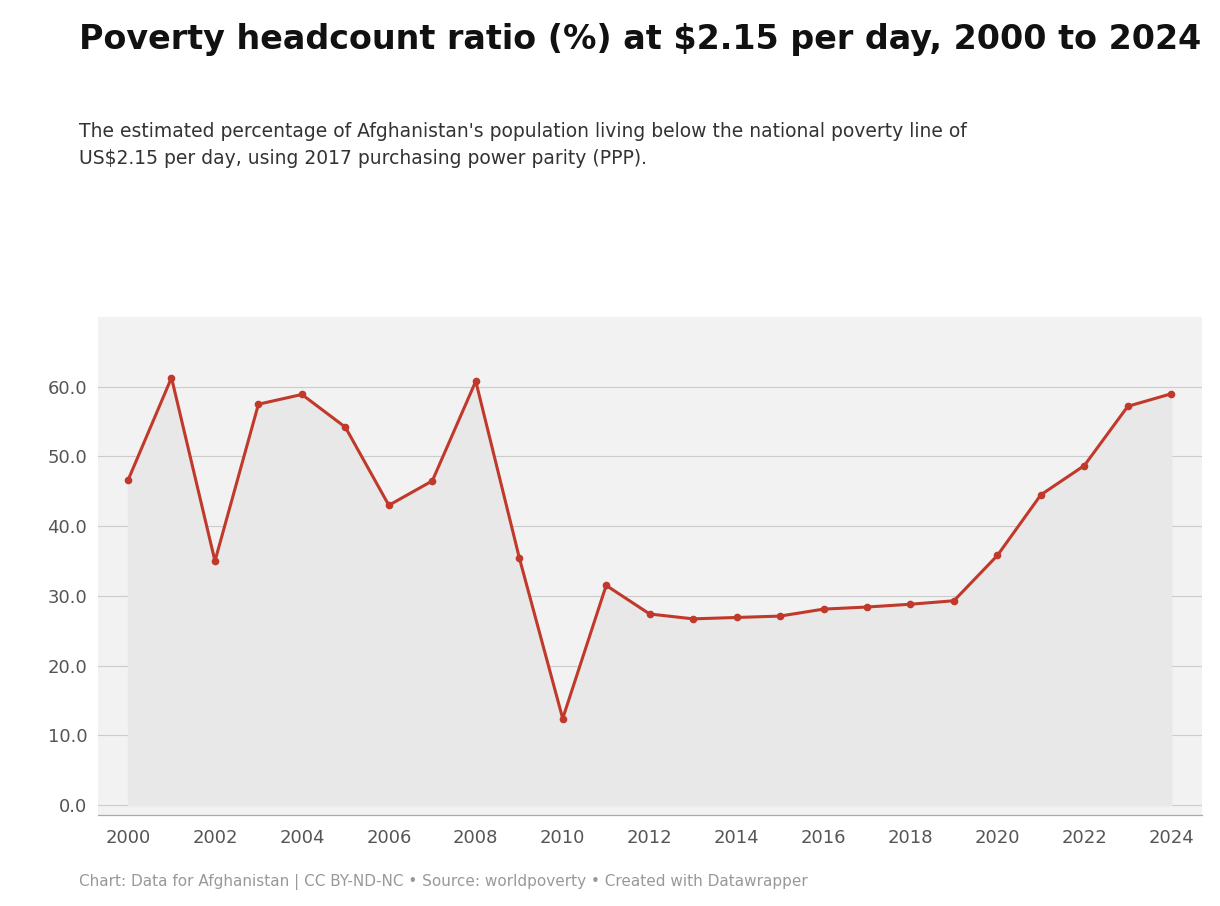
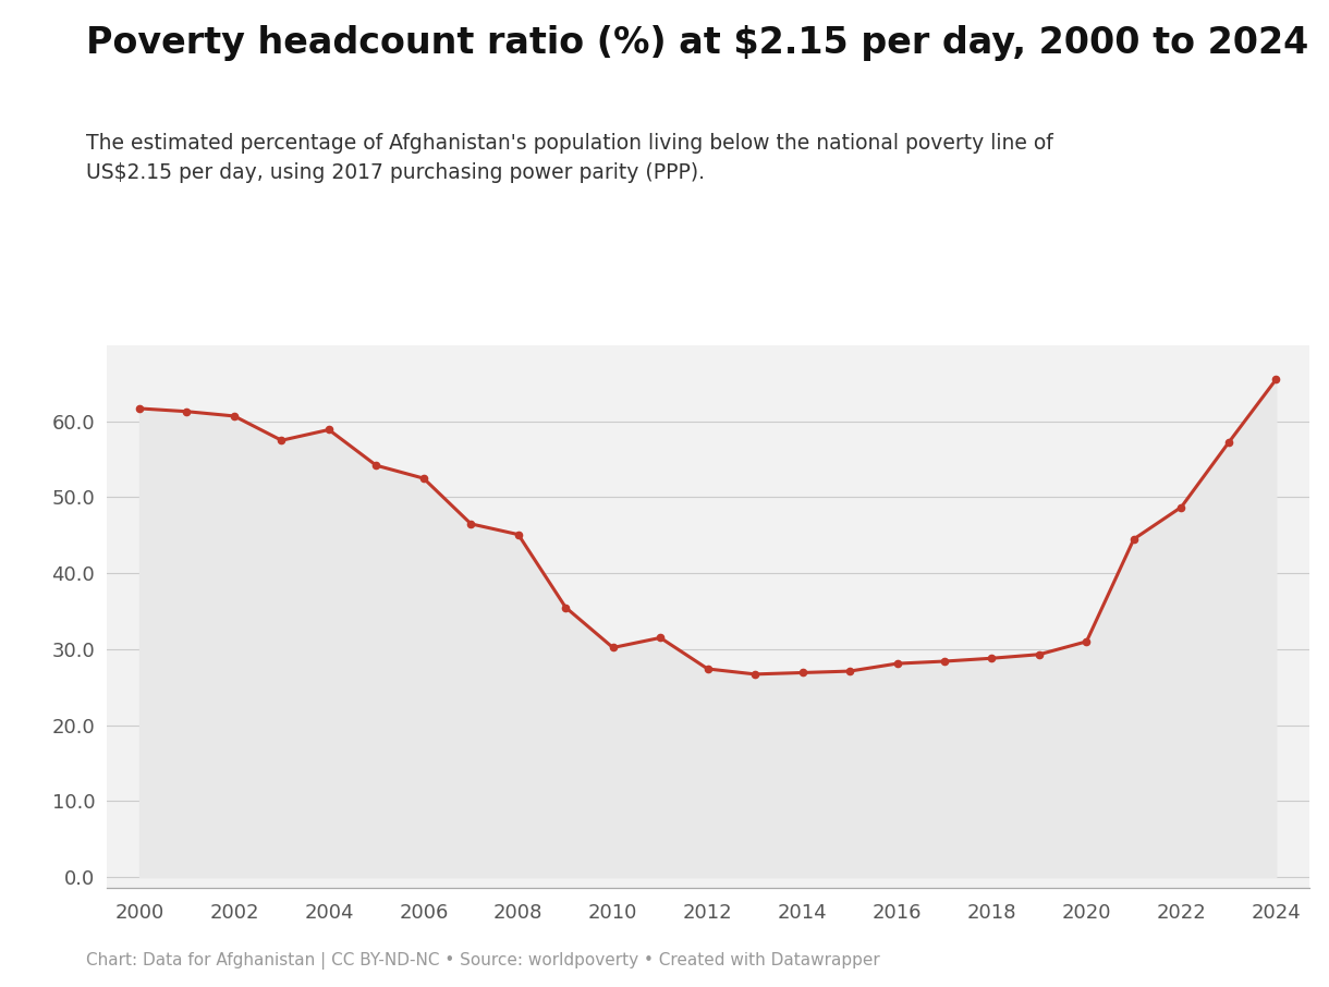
2000: 46.6 -> 61.7
2002: 35.0 -> 60.7
2006: 43.0 -> 52.5
2008: 60.8 -> 45.1
2010: 12.4 -> 30.2
2020: 35.8 -> 31.0
2024: 59.0 -> 65.5
